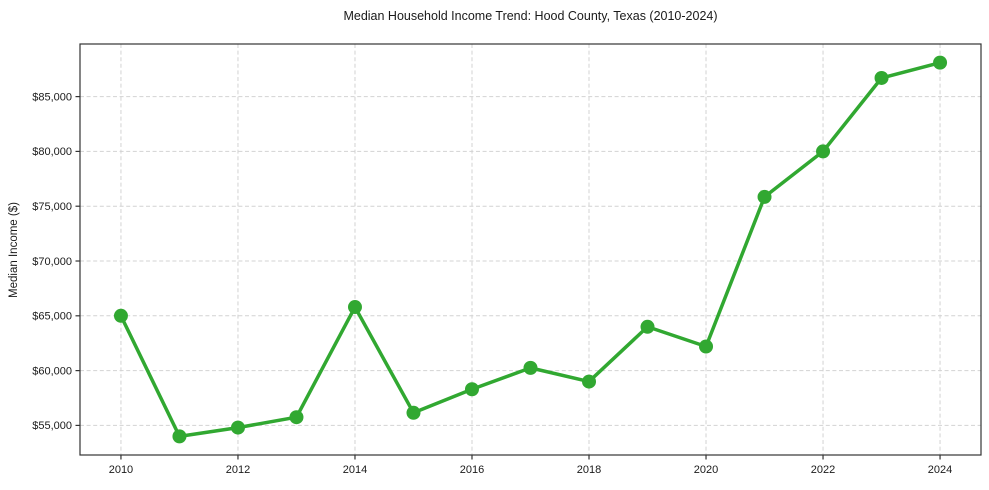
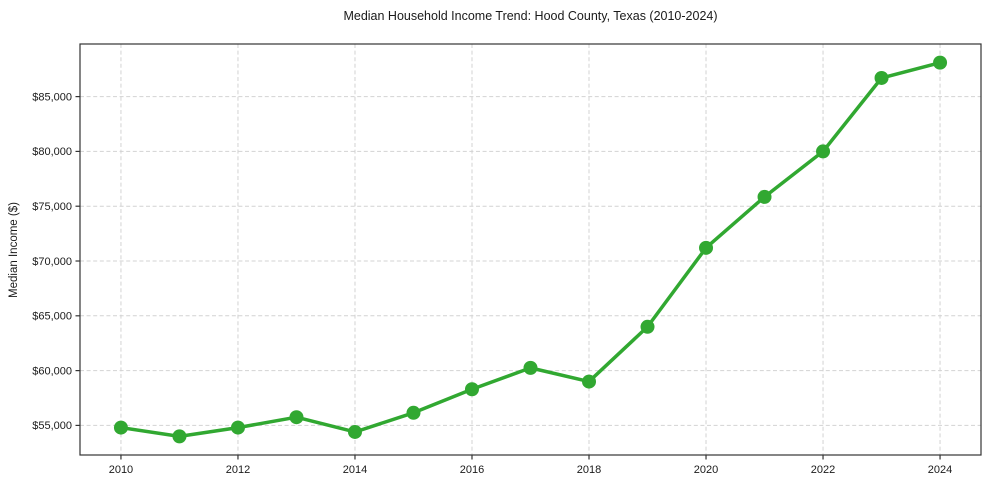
2010: $65000 -> $54800
2014: $65800 -> $54400
2020: $62200 -> $71200
